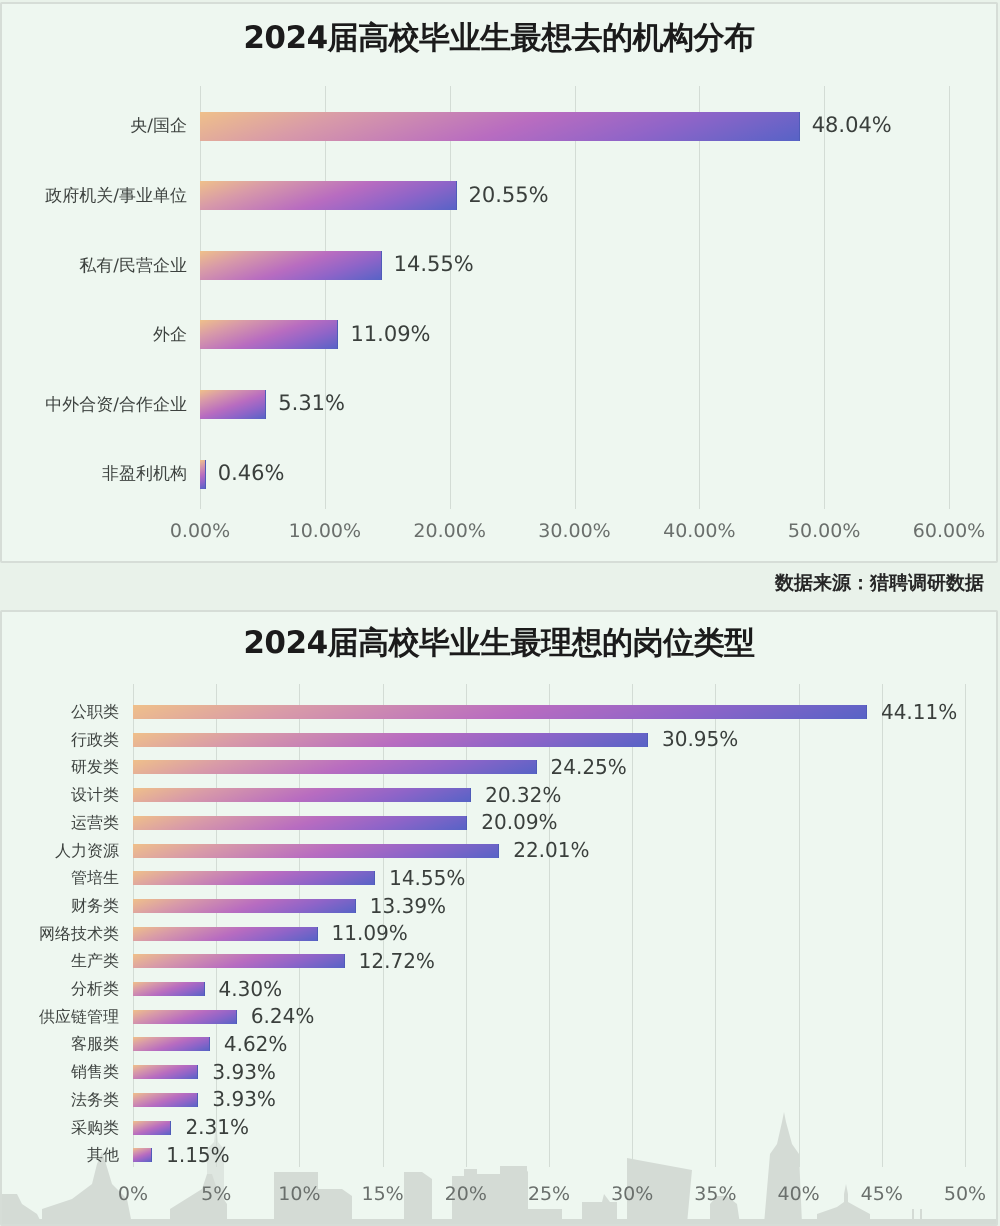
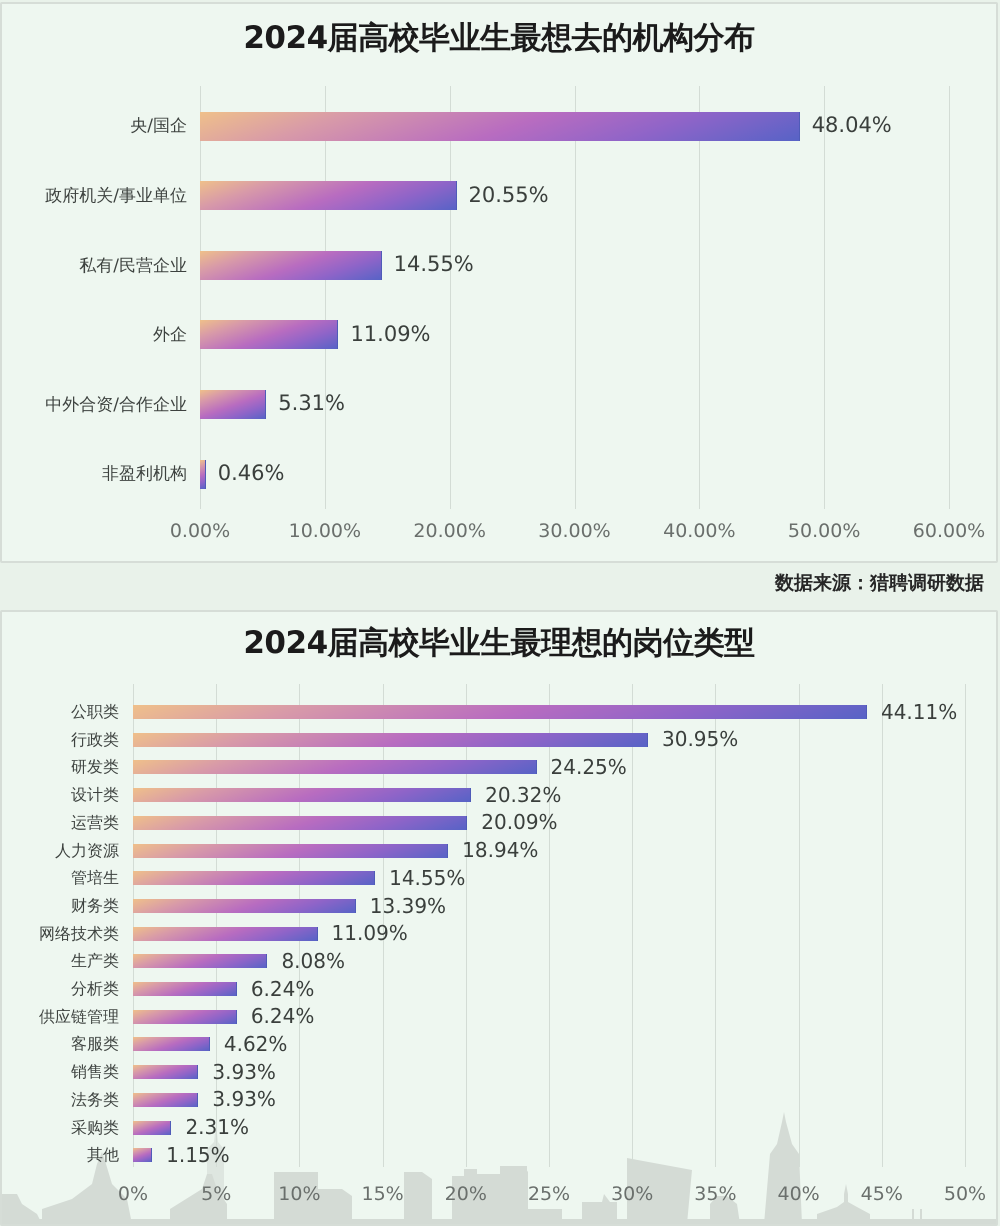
2024届高校毕业生最理想的岗位类型/人力资源: 22.01% -> 18.94%
2024届高校毕业生最理想的岗位类型/生产类: 12.72% -> 8.08%
2024届高校毕业生最理想的岗位类型/分析类: 4.30% -> 6.24%
